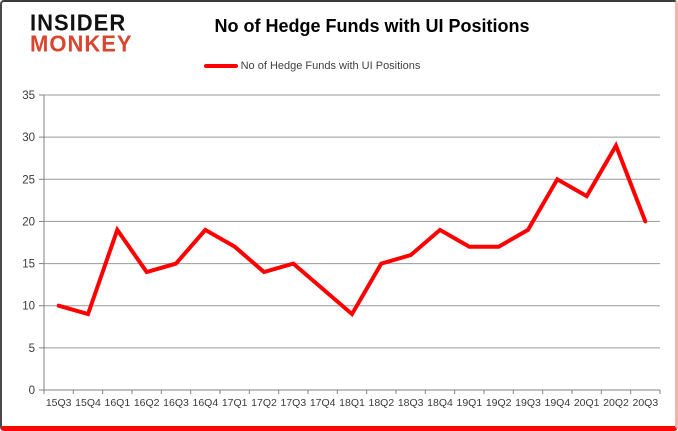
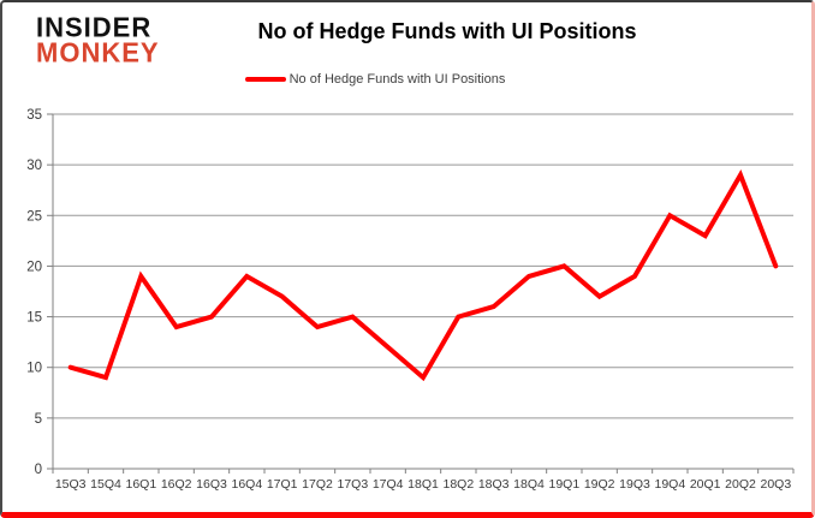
19Q1: 17 -> 20
